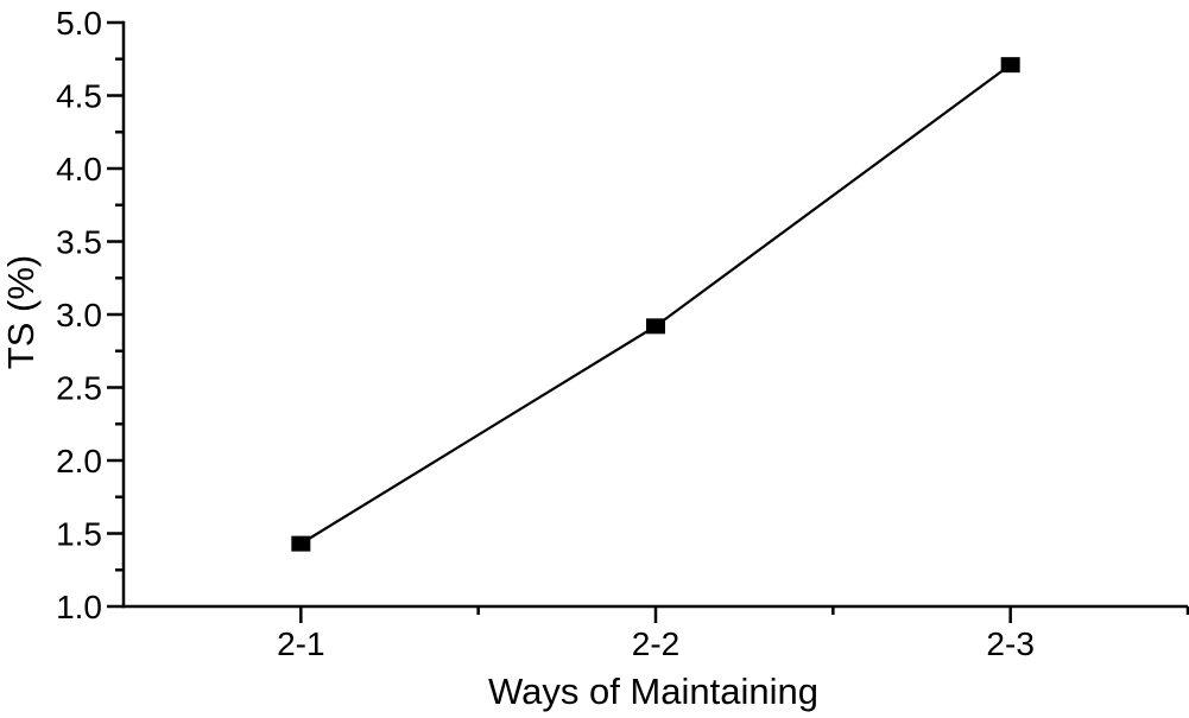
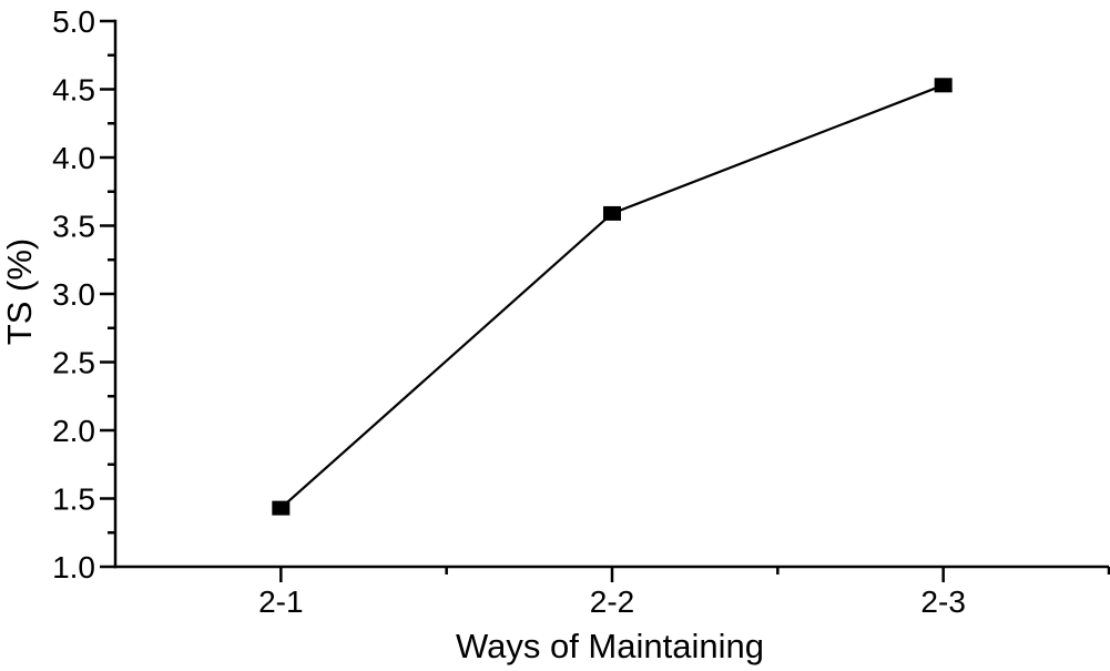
2-2: 2.92 -> 3.59
2-3: 4.71 -> 4.53
